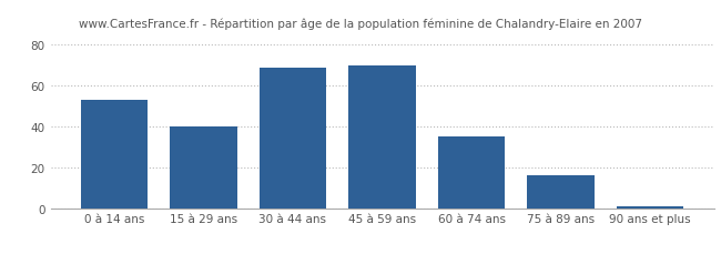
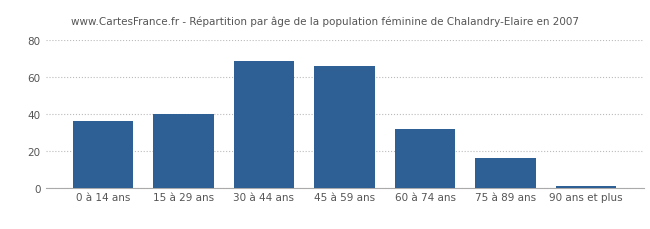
0 à 14 ans: 53 -> 36
45 à 59 ans: 70 -> 66
60 à 74 ans: 35 -> 32
